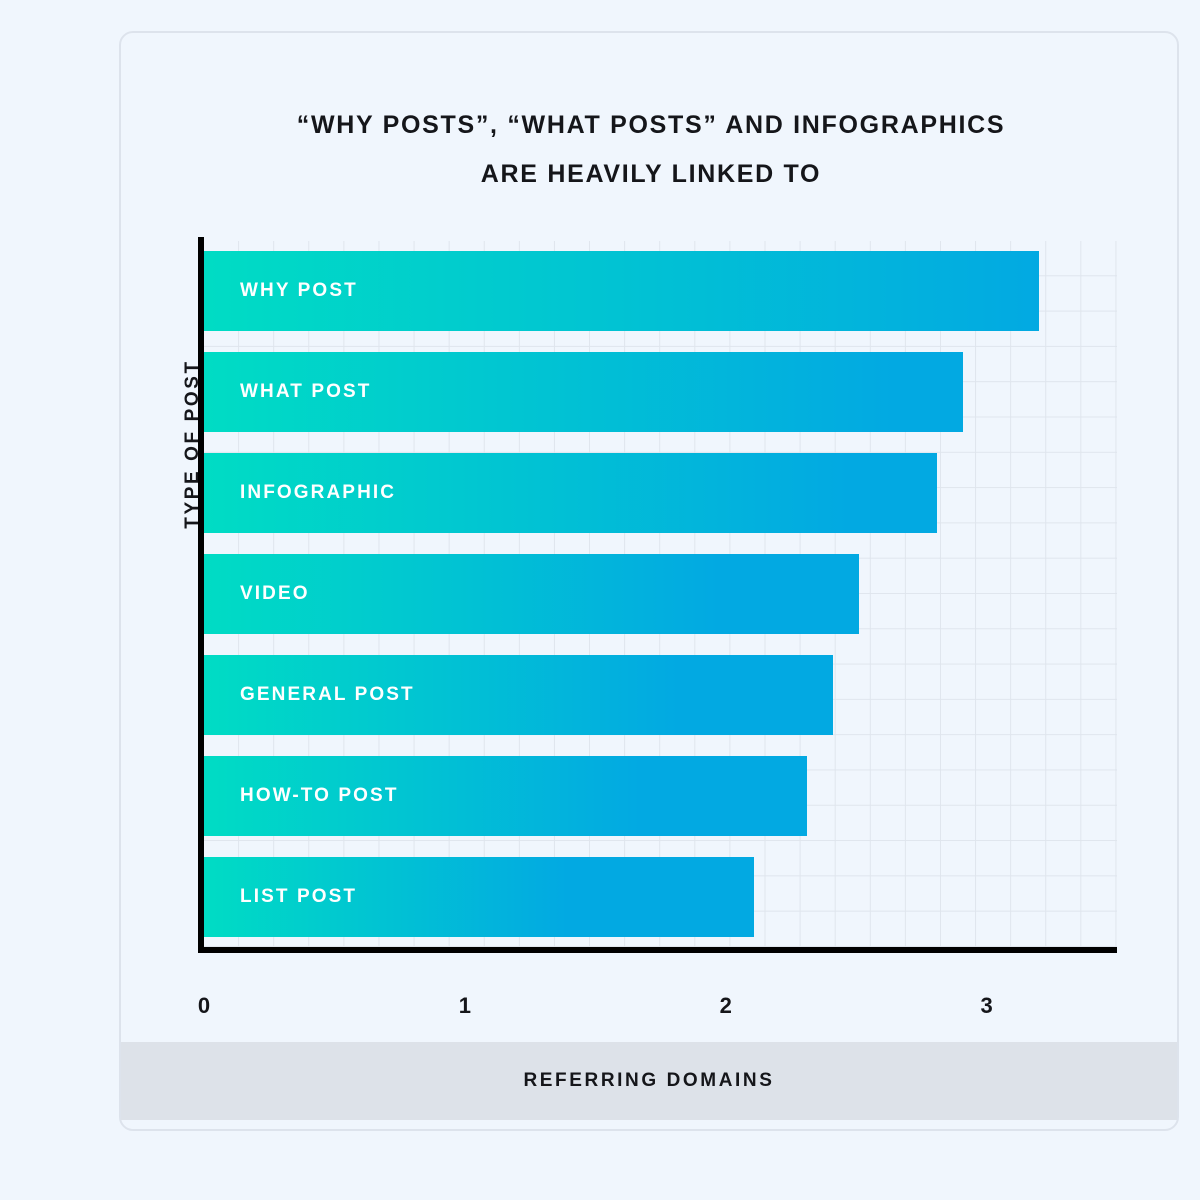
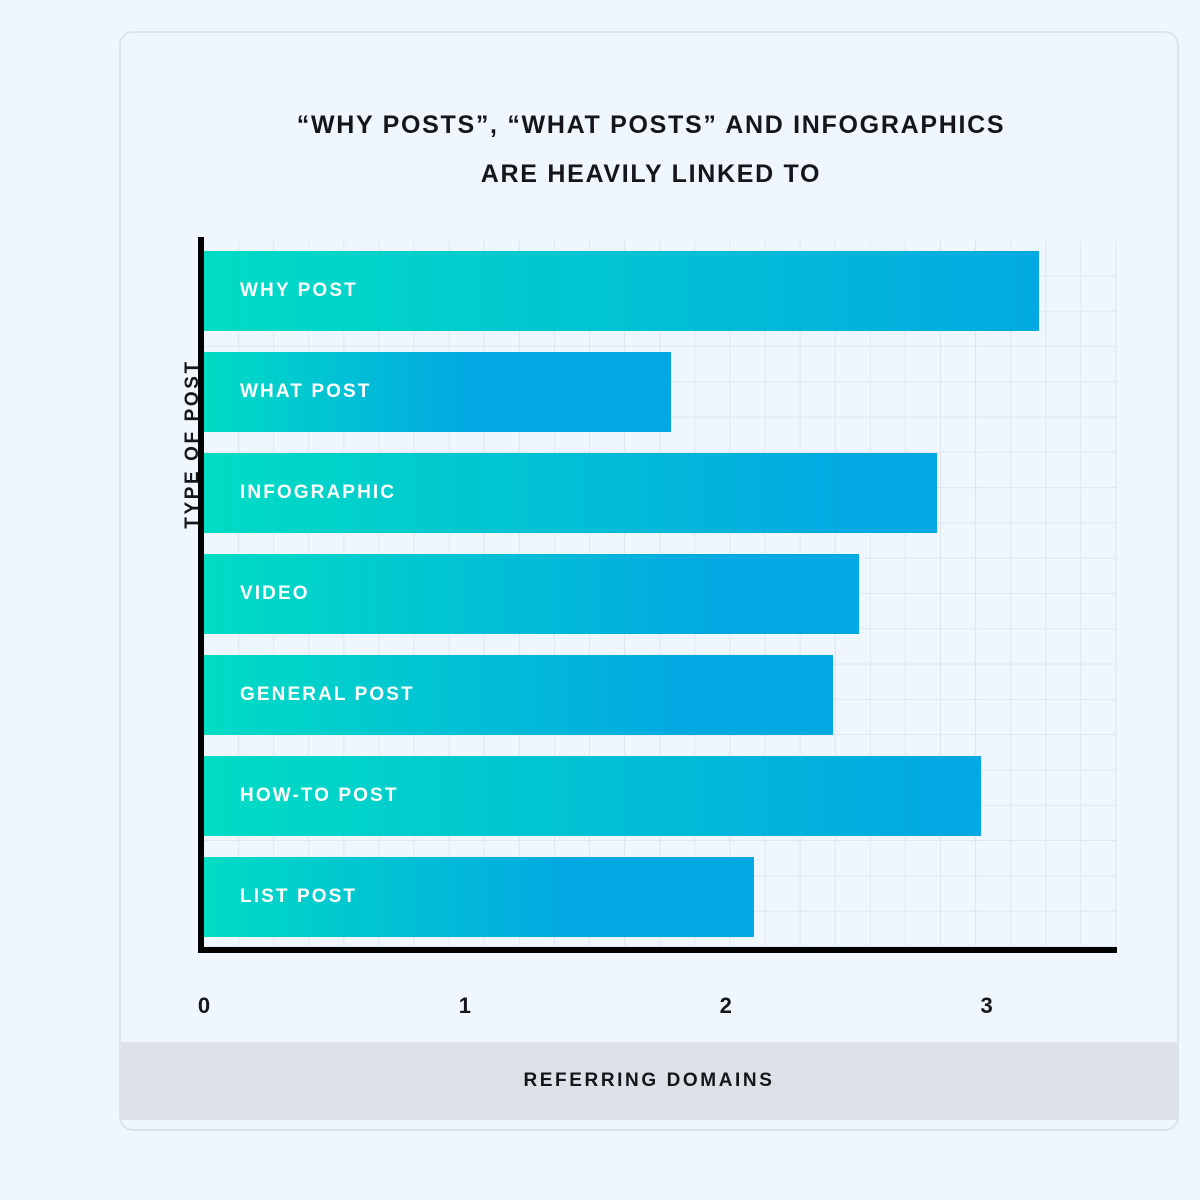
WHAT POST: 2.91 -> 1.79
HOW-TO POST: 2.31 -> 2.98
